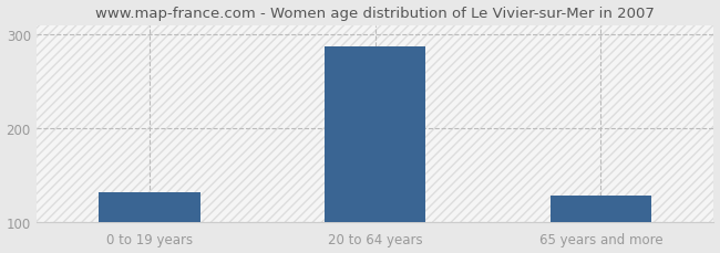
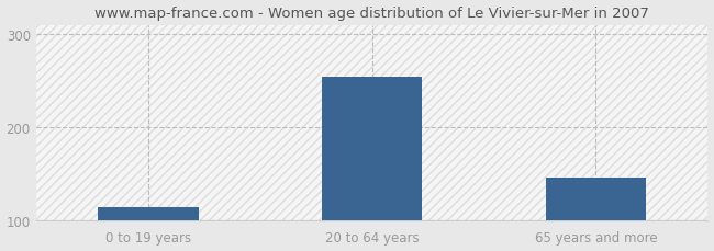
0 to 19 years: 131 -> 114
20 to 64 years: 287 -> 254
65 years and more: 128 -> 146
